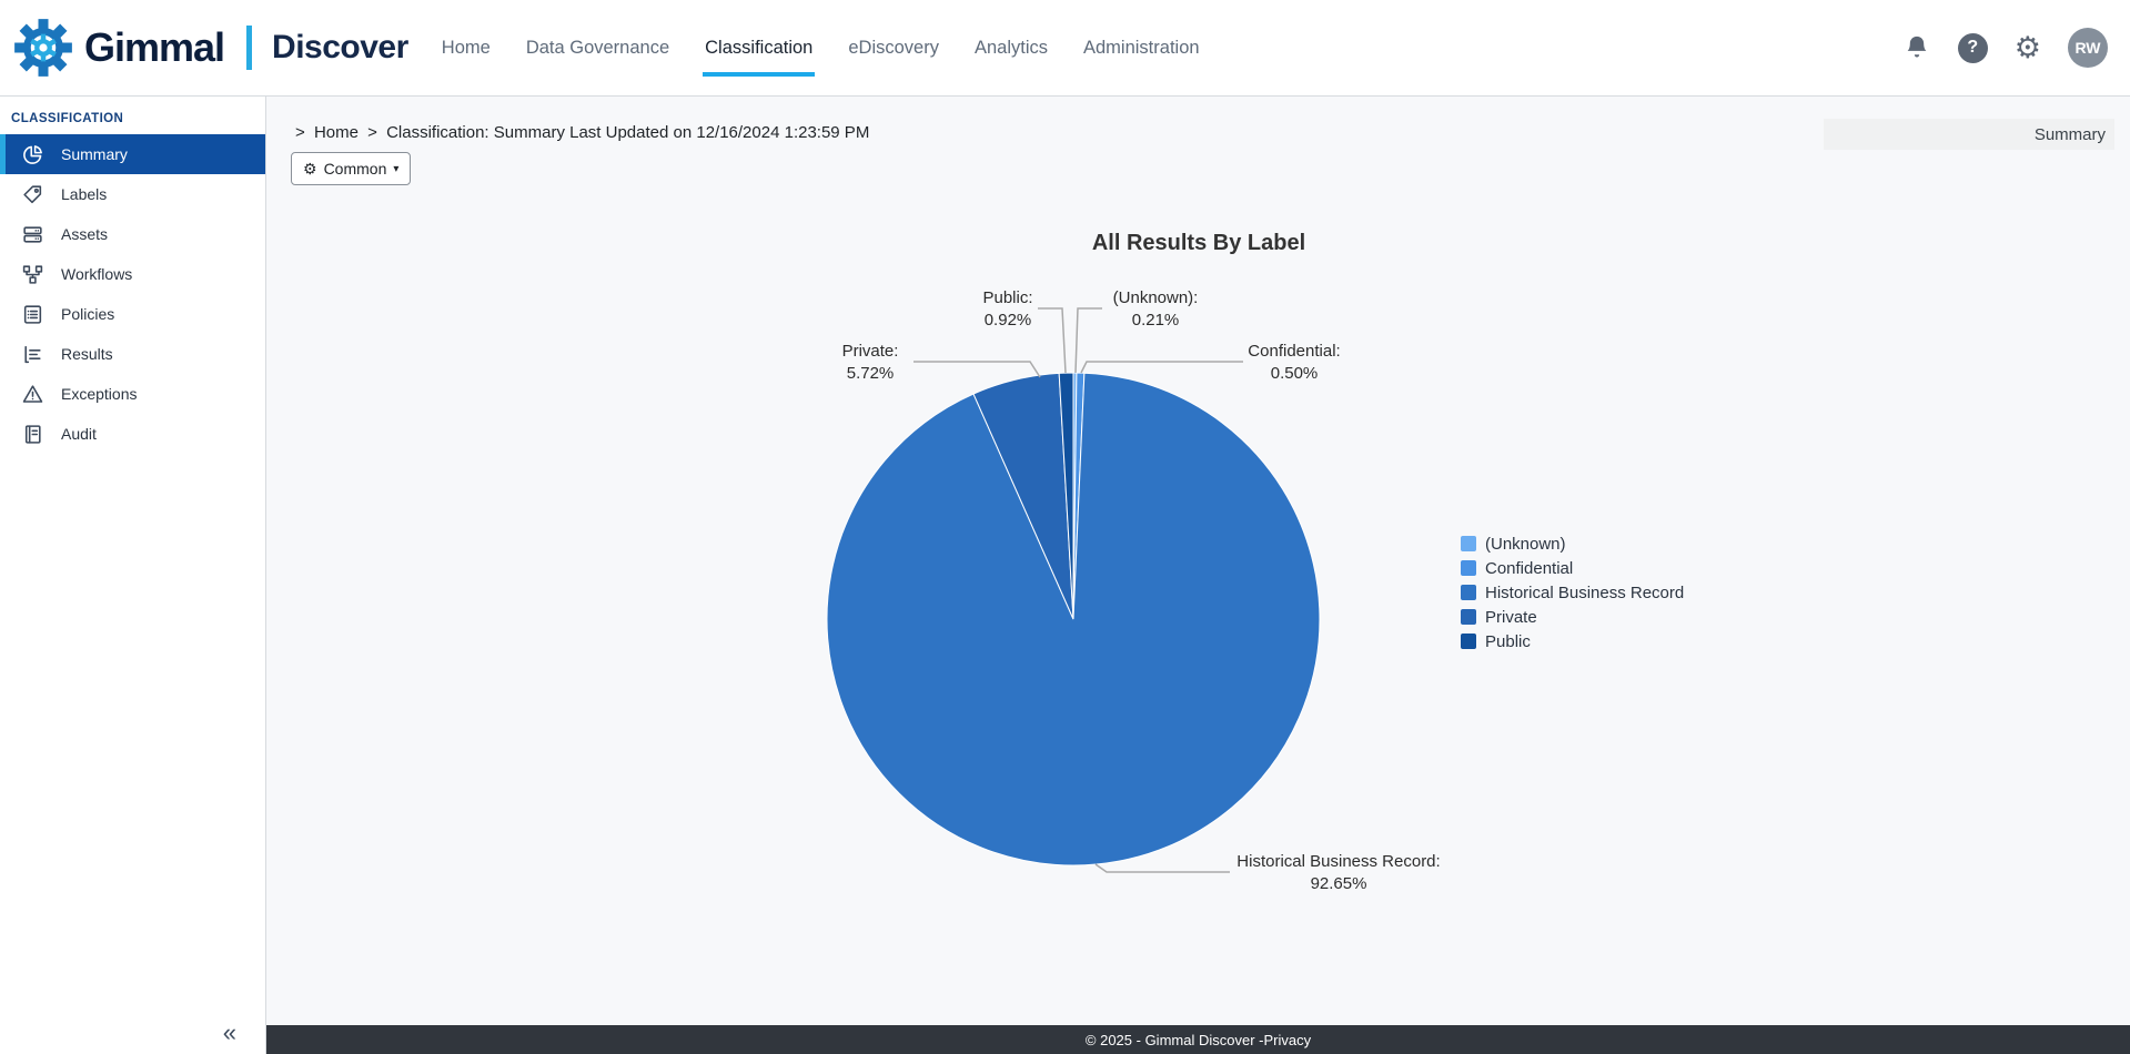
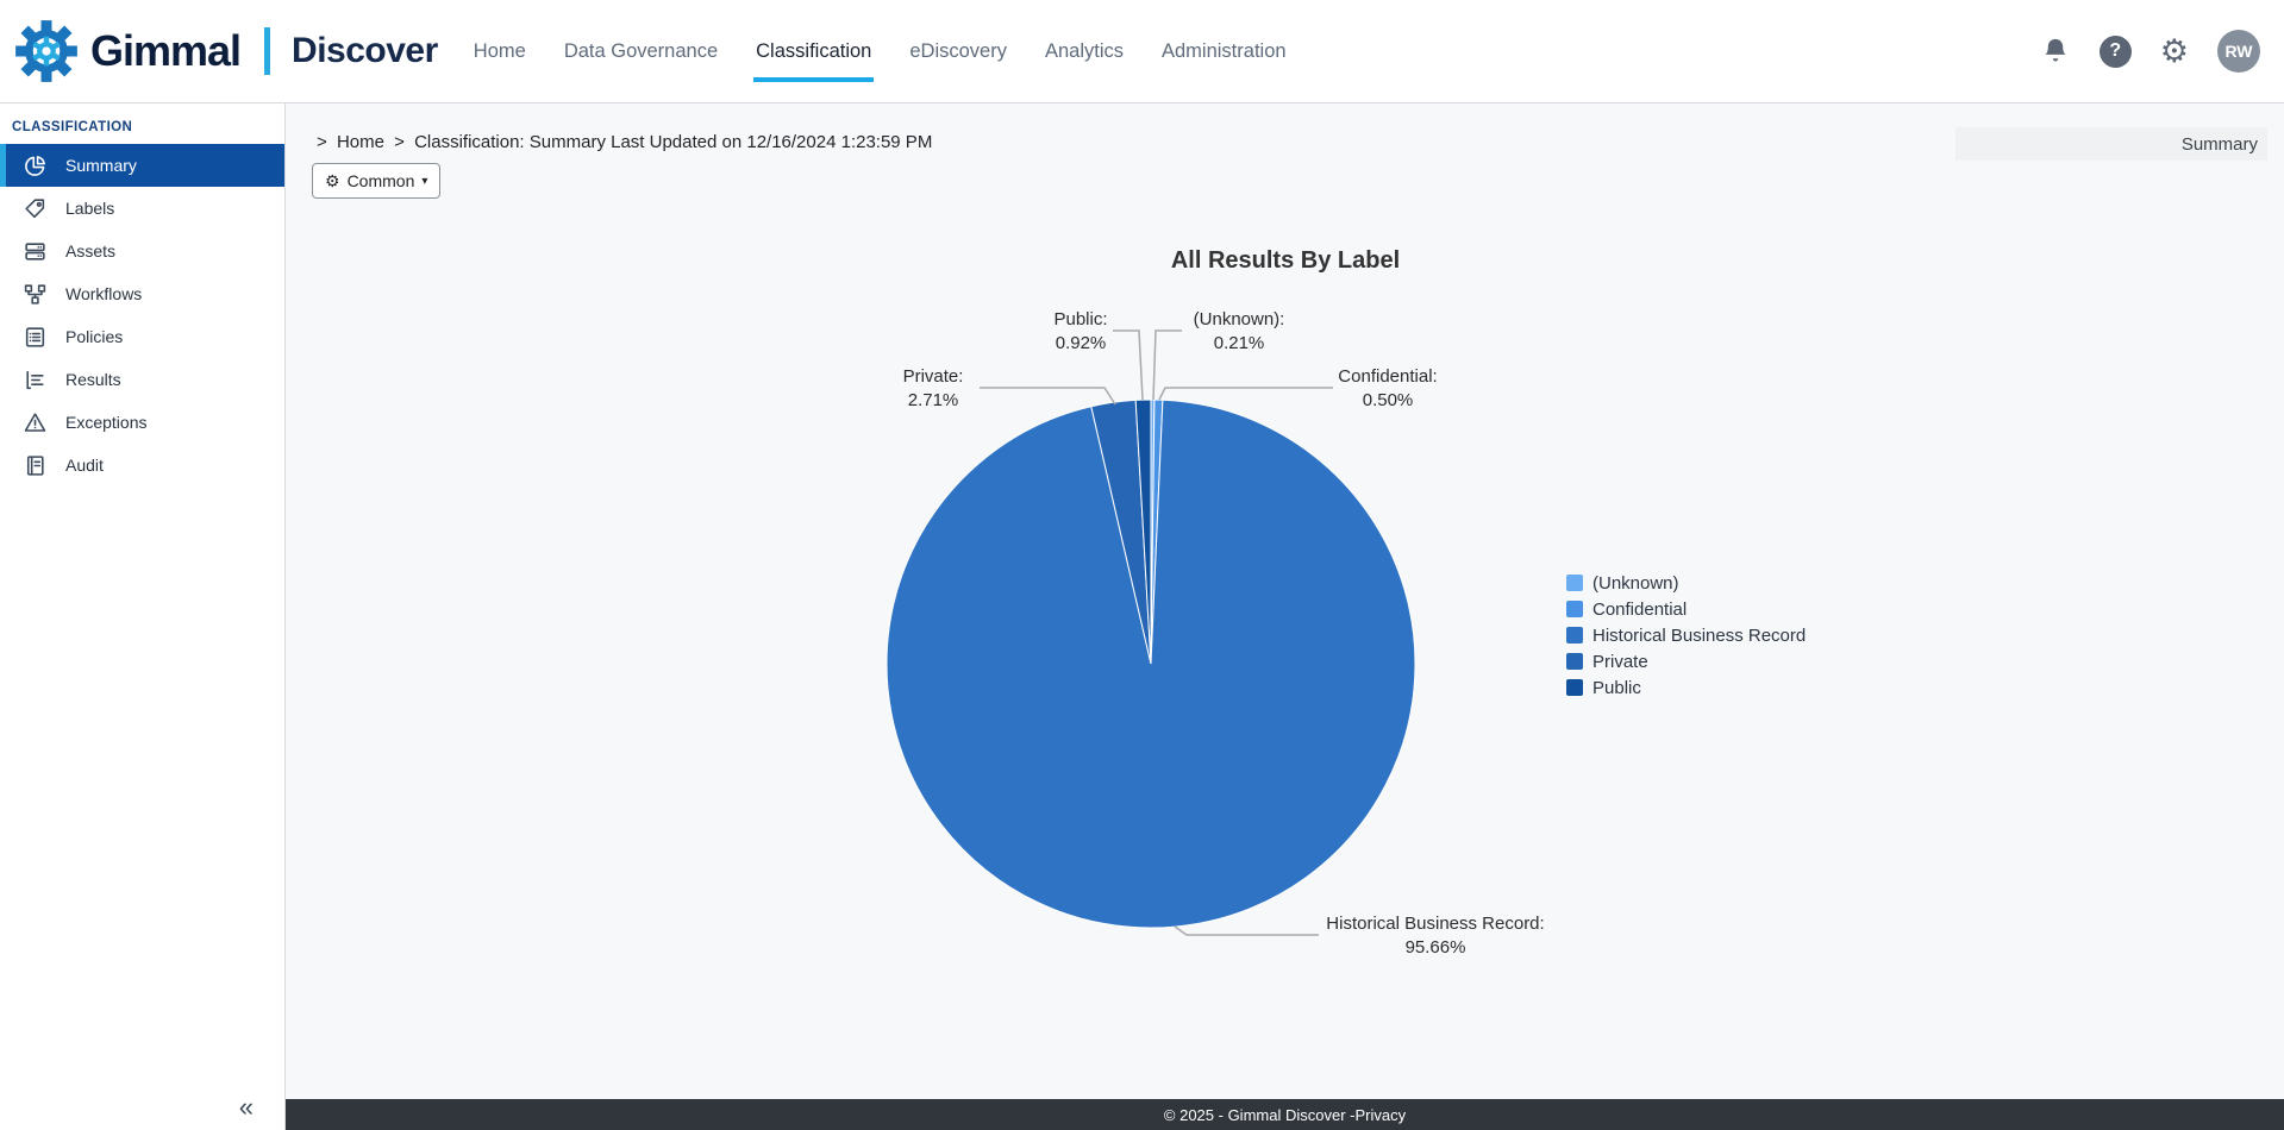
Historical Business Record: 92.65% -> 95.66%
Private: 5.72% -> 2.71%
